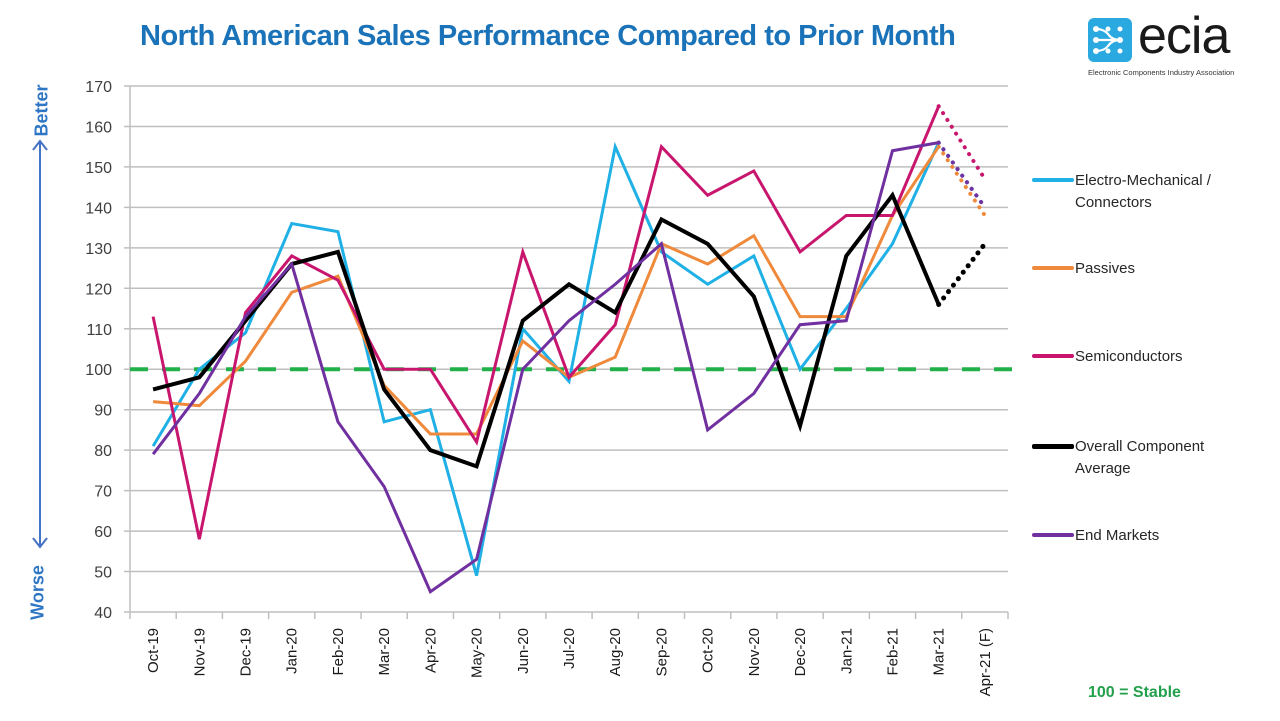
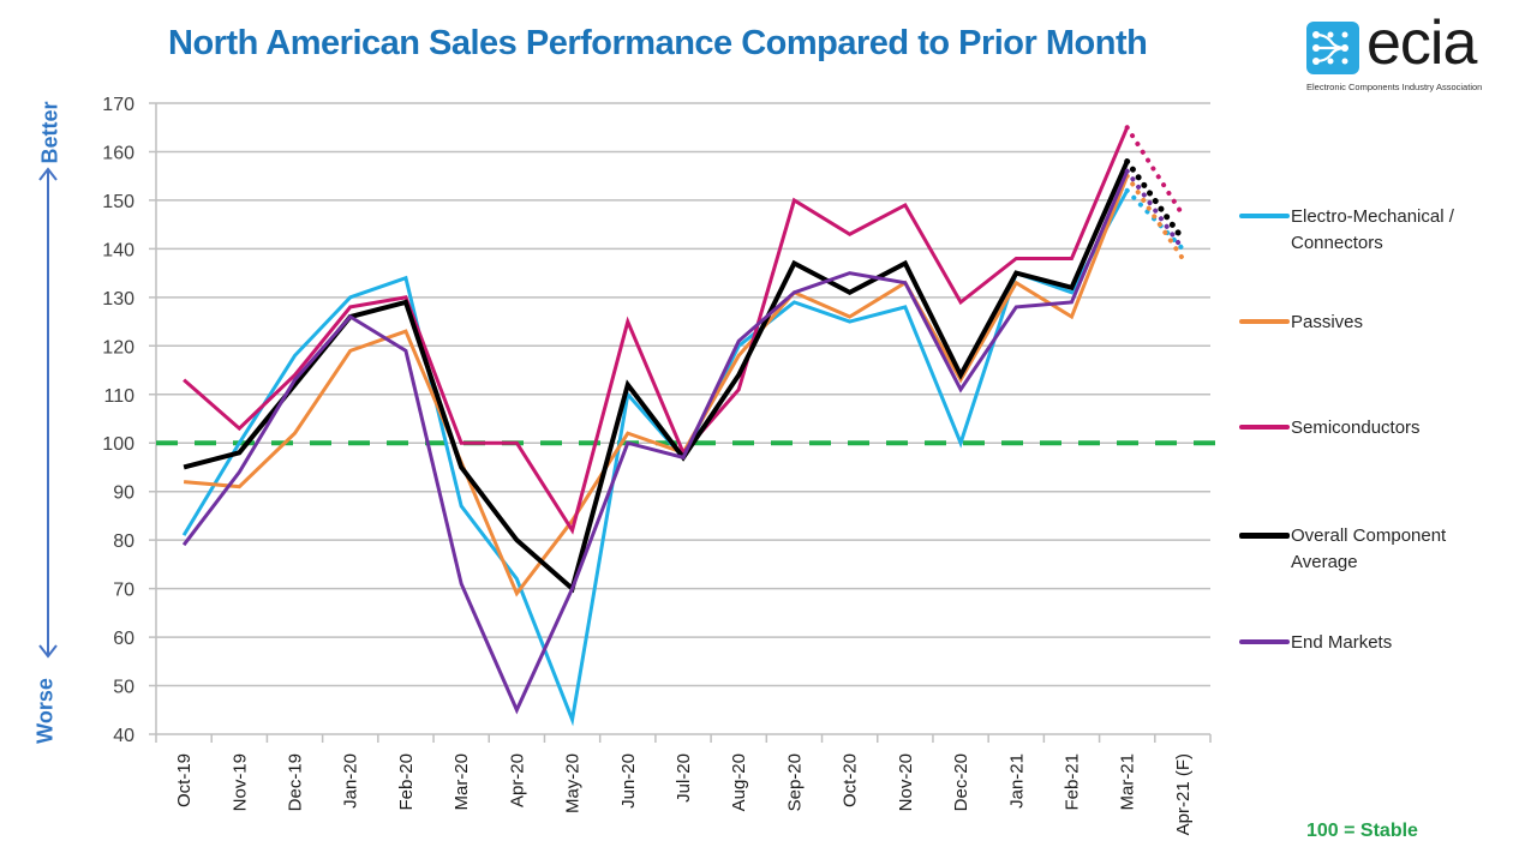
Semiconductors/Nov-19: 58 -> 103
Electro-Mechanical / Connectors/Dec-19: 109 -> 118
Electro-Mechanical / Connectors/Jan-20: 136 -> 130
Semiconductors/Feb-20: 122 -> 130
End Markets/Feb-20: 87 -> 119
Electro-Mechanical / Connectors/Apr-20: 90 -> 72
Passives/Apr-20: 84 -> 69
Electro-Mechanical / Connectors/May-20: 49 -> 43
Overall Component Average/May-20: 76 -> 70
End Markets/May-20: 53 -> 70
Passives/Jun-20: 107 -> 102
Semiconductors/Jun-20: 129 -> 125
Overall Component Average/Jul-20: 121 -> 97
End Markets/Jul-20: 112 -> 97
Electro-Mechanical / Connectors/Aug-20: 155 -> 120
Passives/Aug-20: 103 -> 118
Semiconductors/Sep-20: 155 -> 150
Electro-Mechanical / Connectors/Oct-20: 121 -> 125
End Markets/Oct-20: 85 -> 135
Overall Component Average/Nov-20: 118 -> 137
End Markets/Nov-20: 94 -> 133
Overall Component Average/Dec-20: 86 -> 114
Electro-Mechanical / Connectors/Jan-21: 115 -> 135
Passives/Jan-21: 113 -> 133
Overall Component Average/Jan-21: 128 -> 135
End Markets/Jan-21: 112 -> 128
Passives/Feb-21: 138 -> 126
Overall Component Average/Feb-21: 143 -> 132
End Markets/Feb-21: 154 -> 129
Electro-Mechanical / Connectors/Mar-21: 156 -> 152
Overall Component Average/Mar-21: 116 -> 158
Overall Component Average/Apr-21 (F): 131 -> 142
